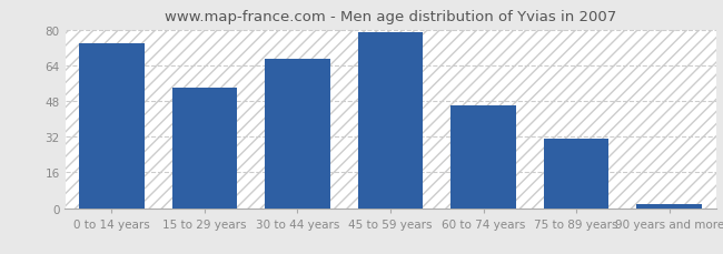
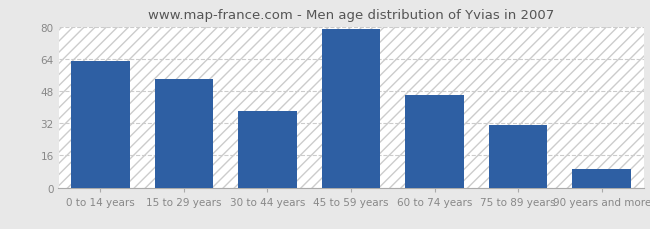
0 to 14 years: 74 -> 63
30 to 44 years: 67 -> 38
90 years and more: 2 -> 9
